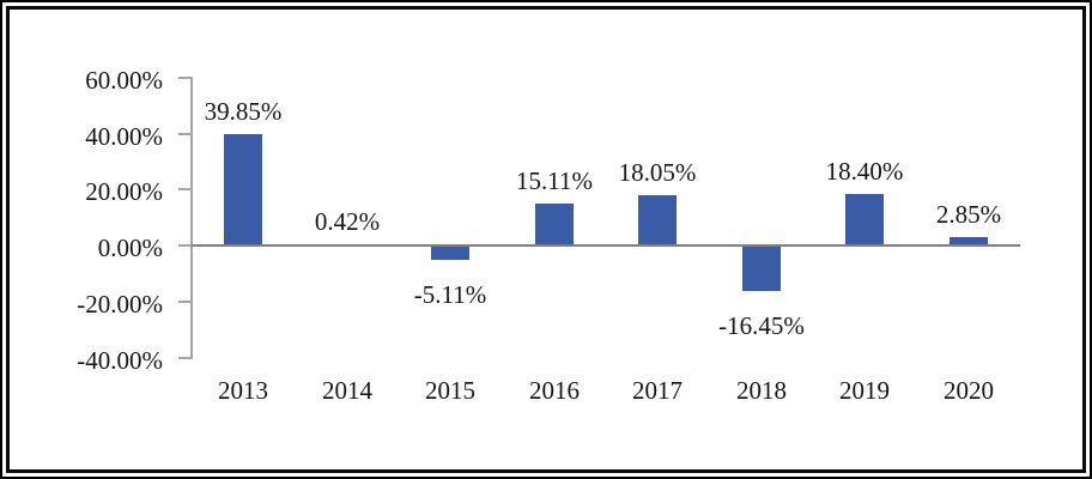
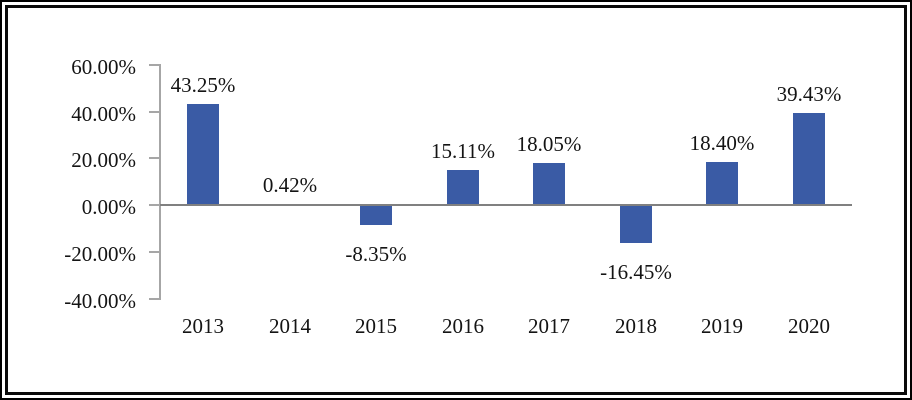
2013: 39.85% -> 43.25%
2015: -5.11% -> -8.35%
2020: 2.85% -> 39.43%
